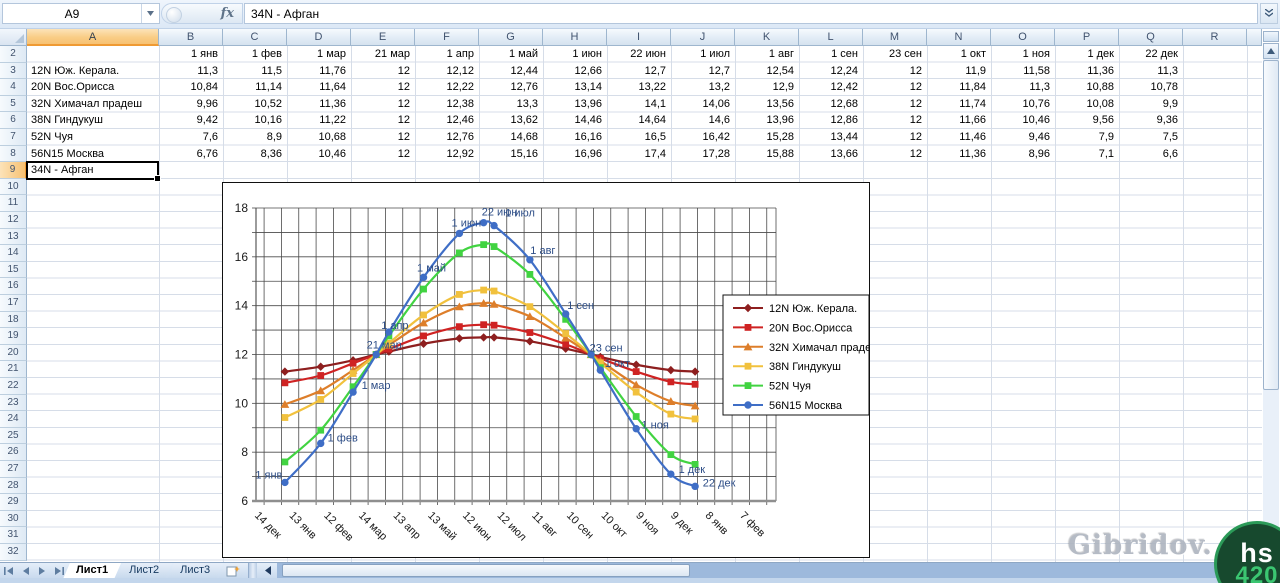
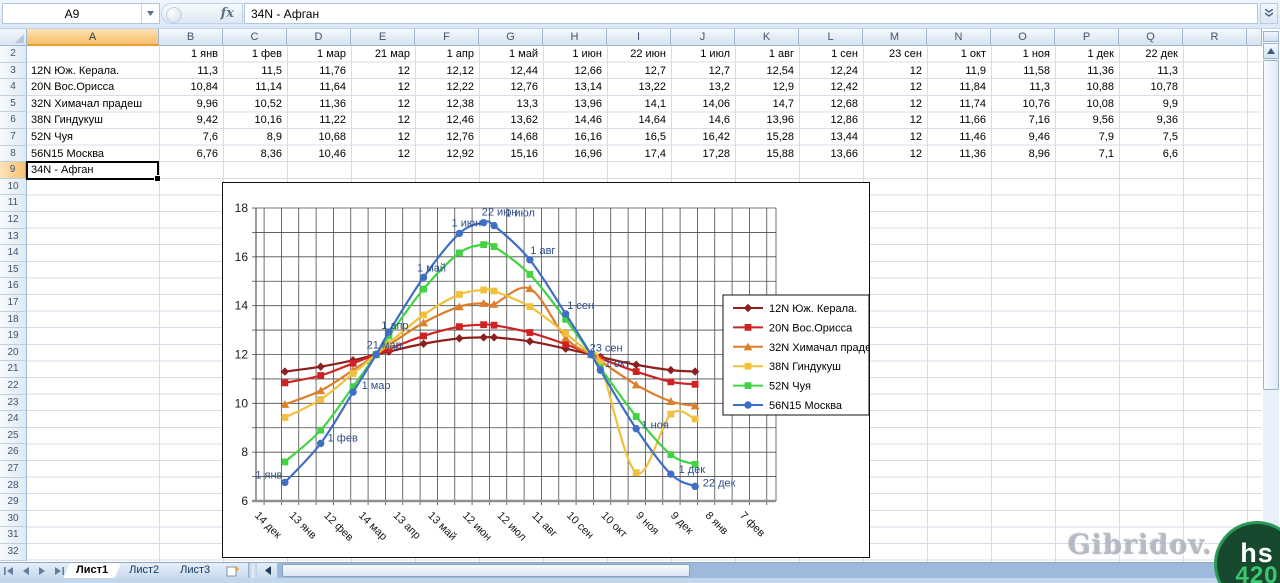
32N Химачал прадеш/1 авг: 13,56 -> 14,7
38N Гиндукуш/1 ноя: 10,46 -> 7,16
